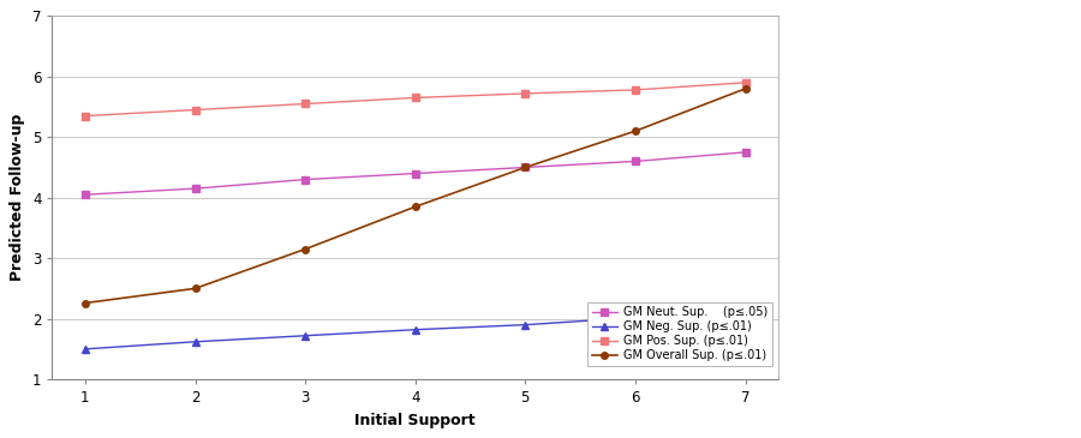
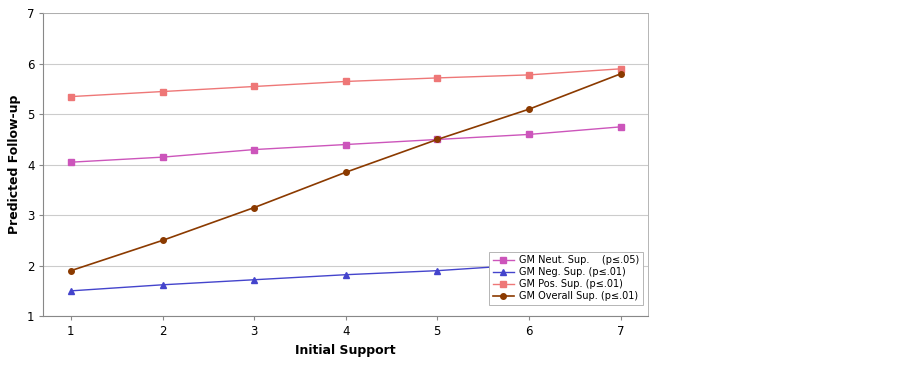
GM Overall Sup. (p≤.01)/1: 2.26 -> 1.90
